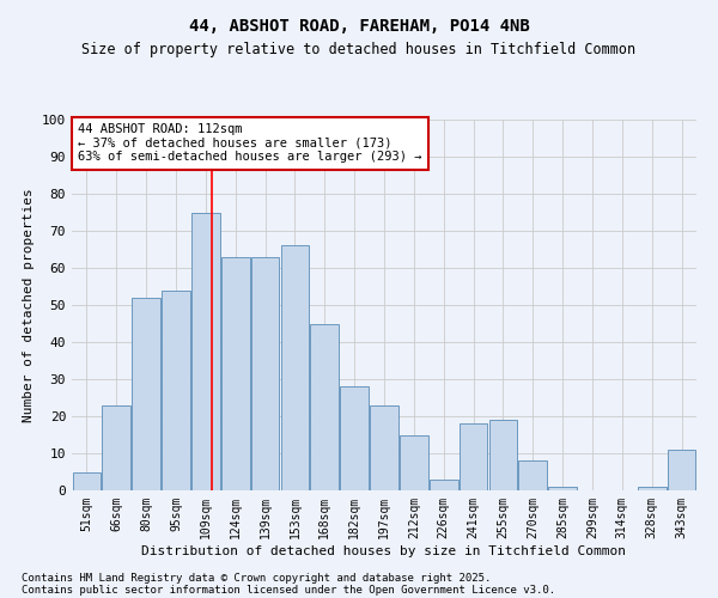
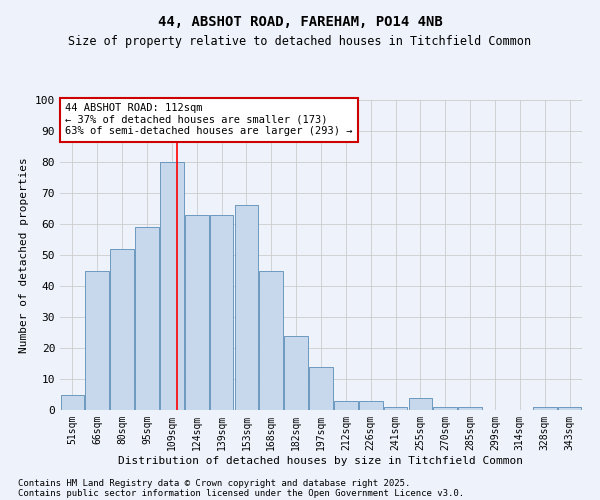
66sqm: 23 -> 45
95sqm: 54 -> 59
109sqm: 75 -> 80
182sqm: 28 -> 24
197sqm: 23 -> 14
212sqm: 15 -> 3
241sqm: 18 -> 1
255sqm: 19 -> 4
270sqm: 8 -> 1
343sqm: 11 -> 1
